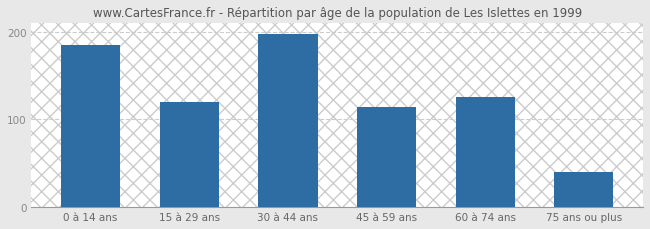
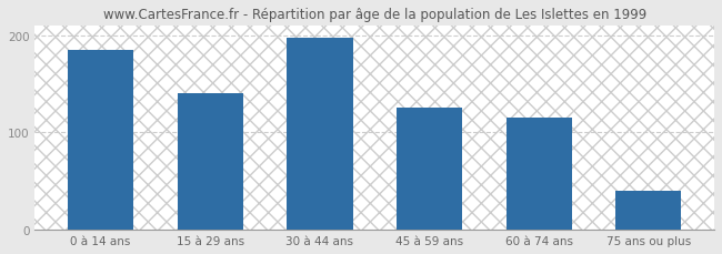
15 à 29 ans: 120 -> 140
45 à 59 ans: 114 -> 125
60 à 74 ans: 126 -> 115
